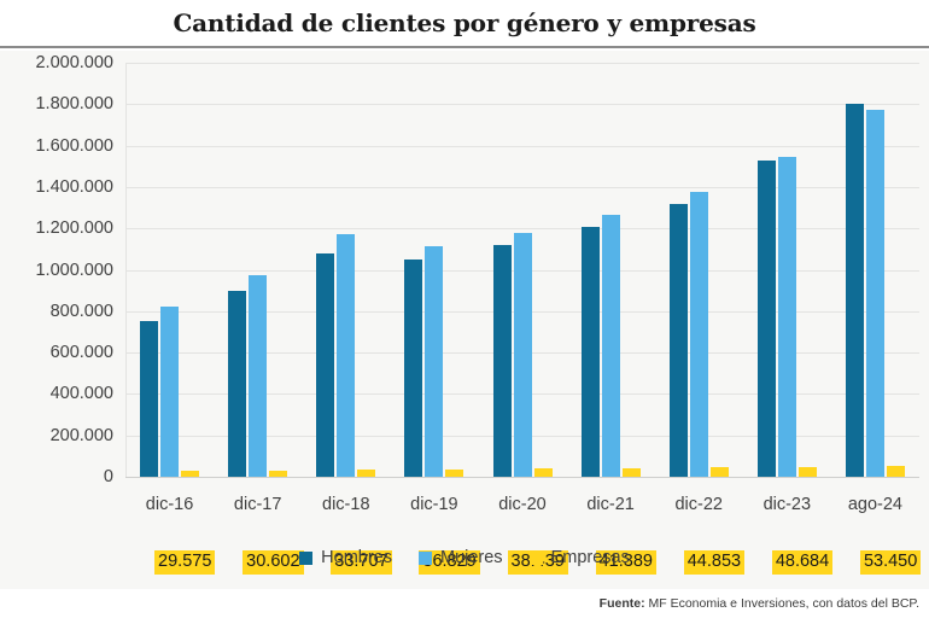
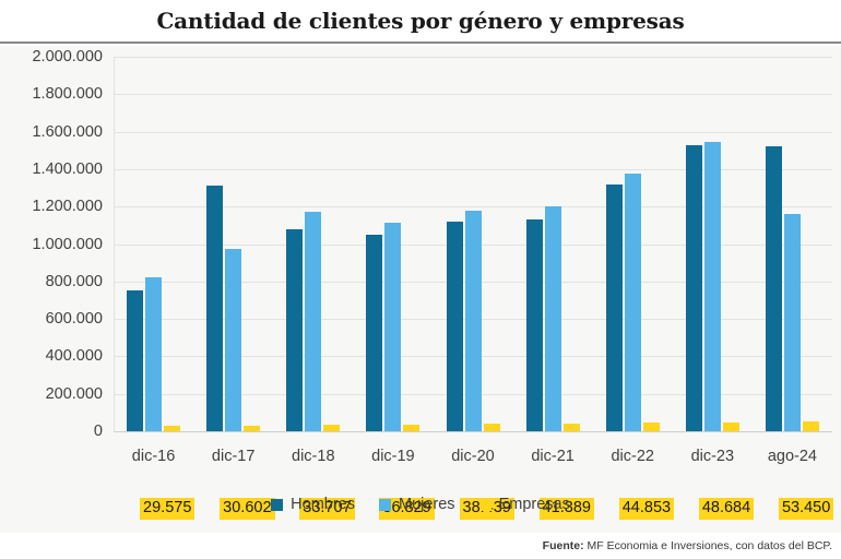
Hombres/dic-17: 900000 -> 1310000
Hombres/dic-21: 1200000 -> 1130000
Mujeres/dic-21: 1260000 -> 1200000
Hombres/ago-24: 1800000 -> 1520000
Mujeres/ago-24: 1780000 -> 1160000
